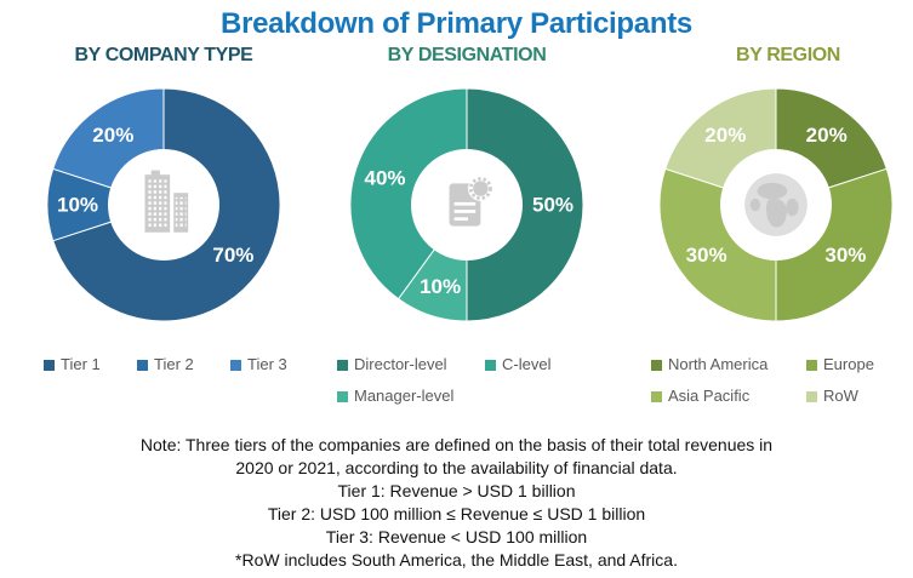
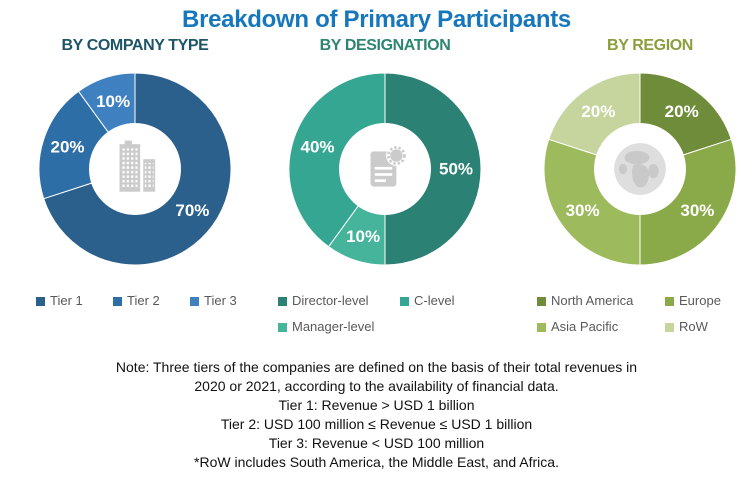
BY COMPANY TYPE/Tier 2: 10% -> 20%
BY COMPANY TYPE/Tier 3: 20% -> 10%
